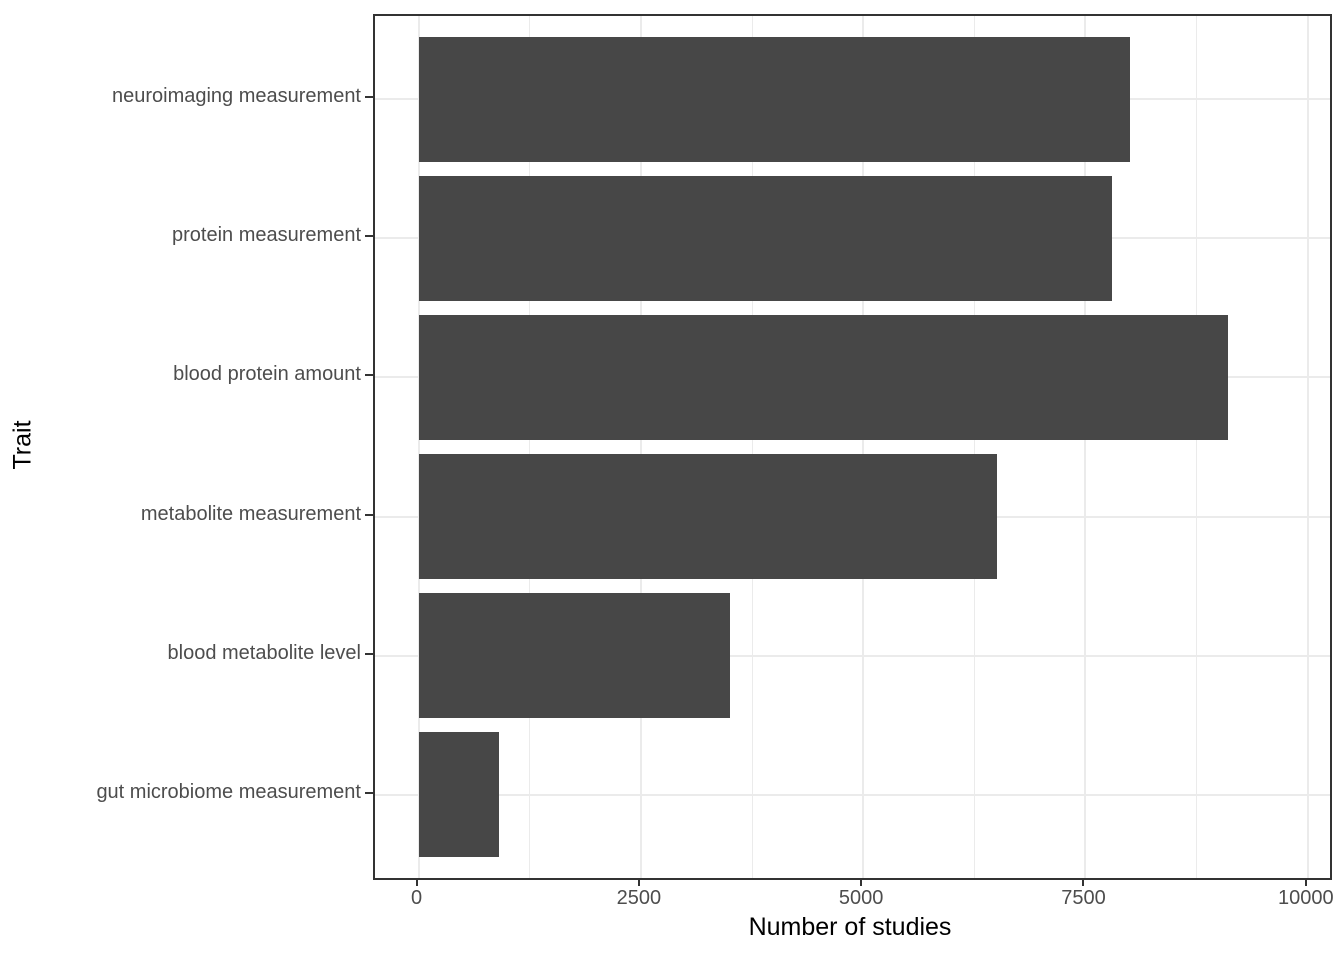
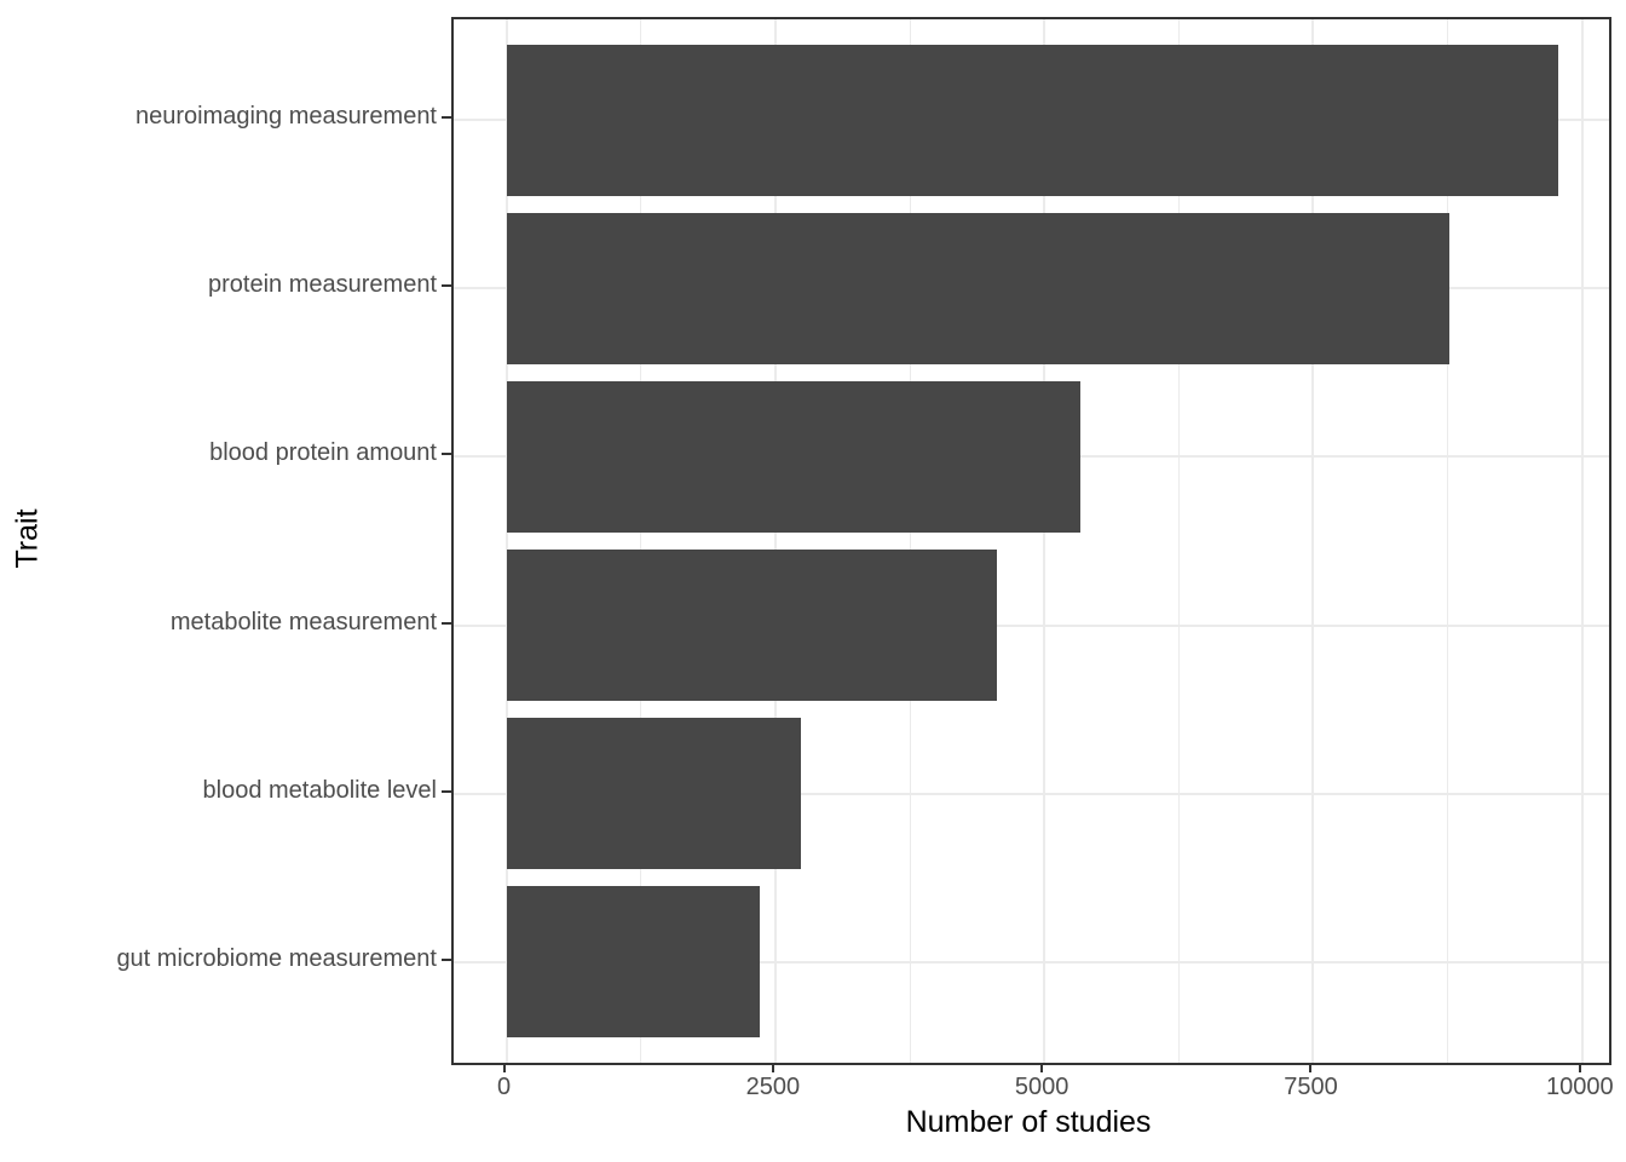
neuroimaging measurement: 8000 -> 9800
protein measurement: 7800 -> 8800
blood protein amount: 9100 -> 5300
metabolite measurement: 6500 -> 4600
blood metabolite level: 3500 -> 2700
gut microbiome measurement: 900 -> 2400
